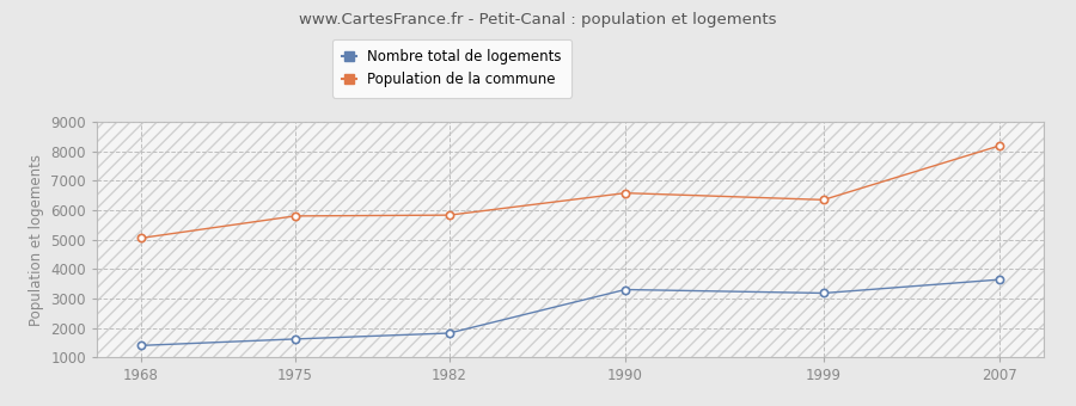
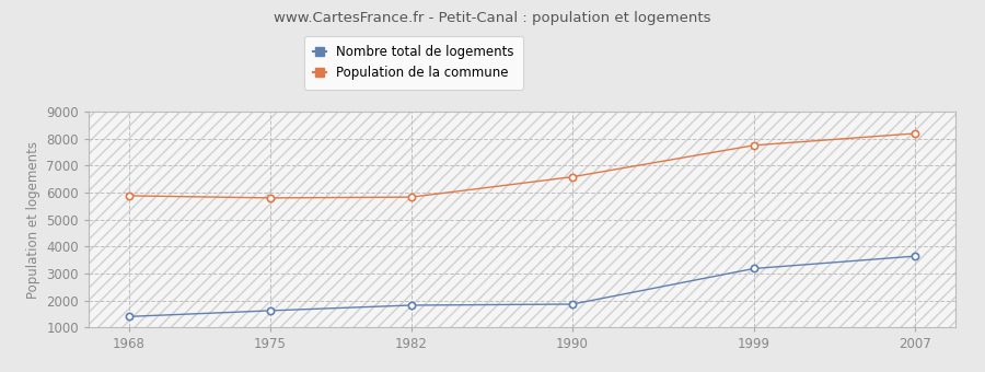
Population de la commune/1968: 5050 -> 5880
Nombre total de logements/1990: 3300 -> 1860
Population de la commune/1999: 6350 -> 7750
